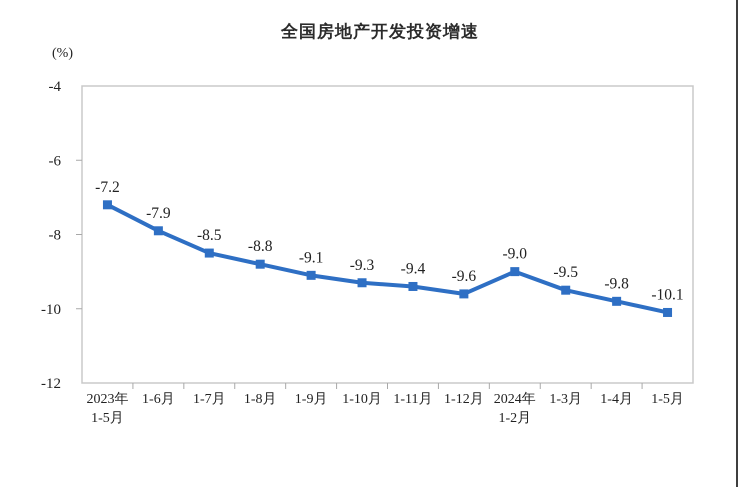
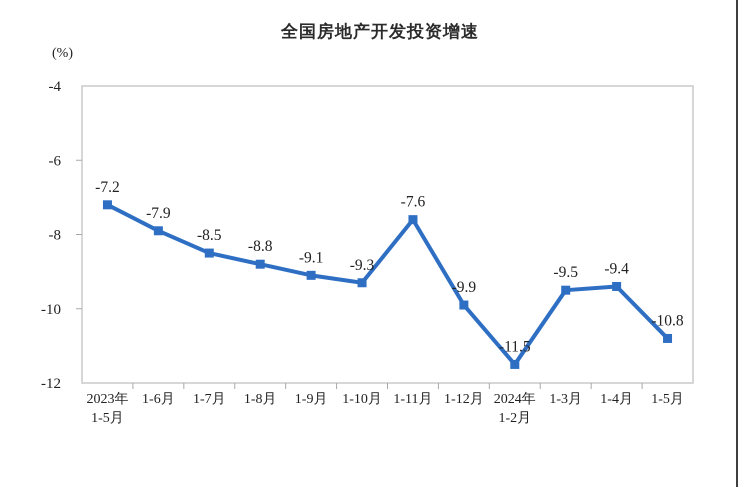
1-11月: -9.4 -> -7.6
1-12月: -9.6 -> -9.9
2024年 1-2月: -9.0 -> -11.5
1-4月: -9.8 -> -9.4
1-5月: -10.1 -> -10.8
